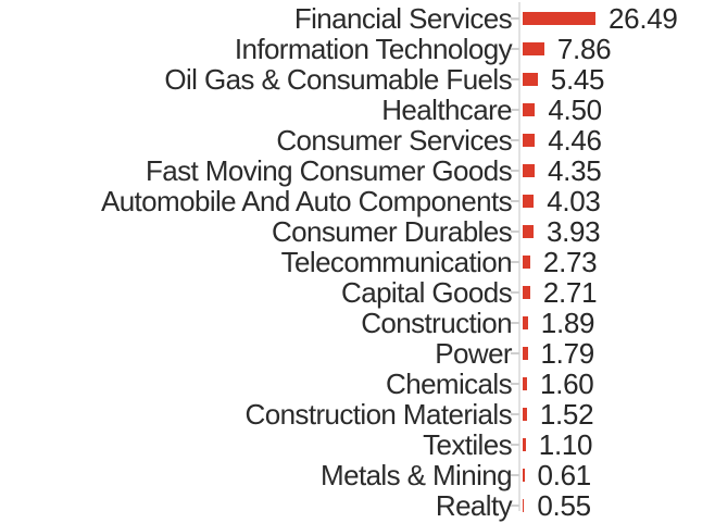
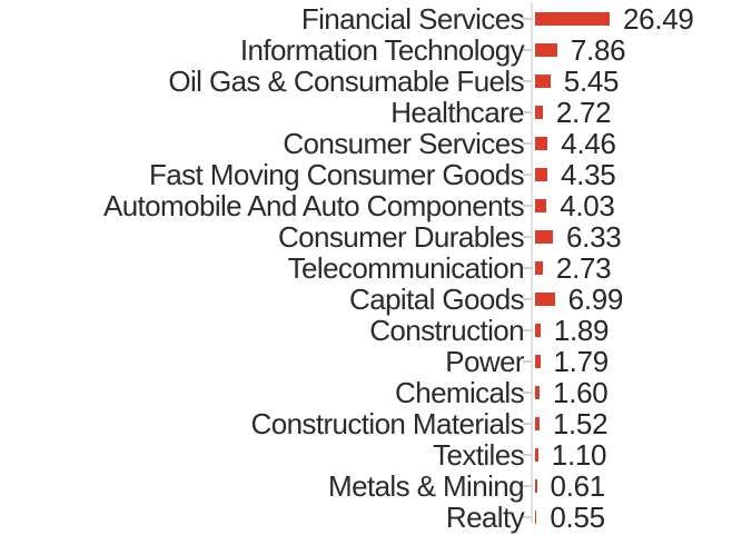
Healthcare: 4.50 -> 2.72
Consumer Durables: 3.93 -> 6.33
Capital Goods: 2.71 -> 6.99
